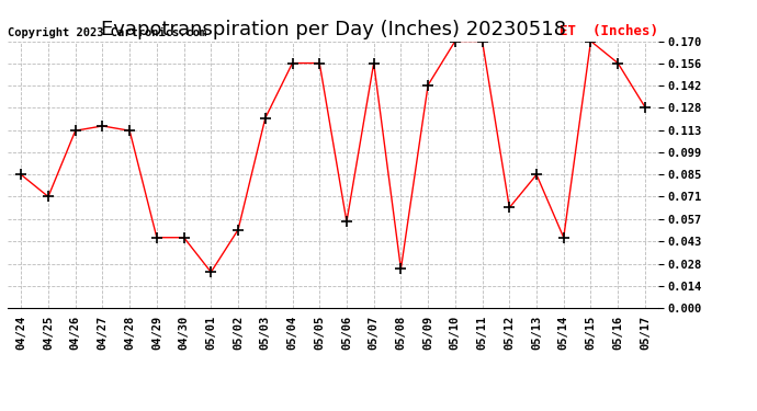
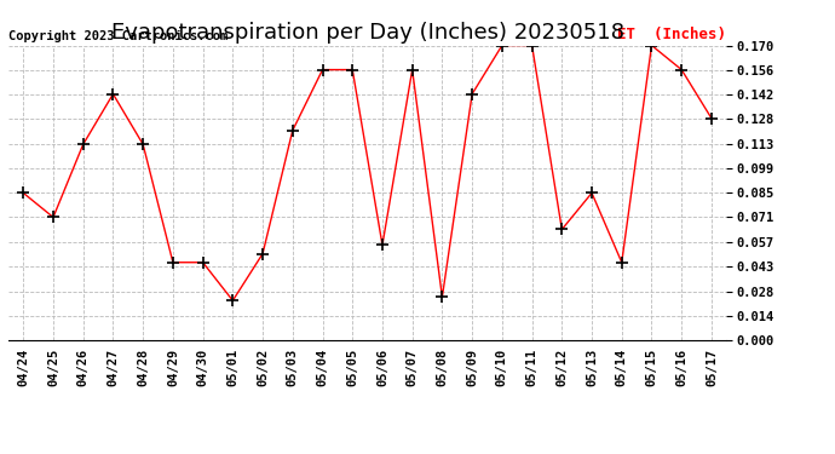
04/27: 0.116 -> 0.142
